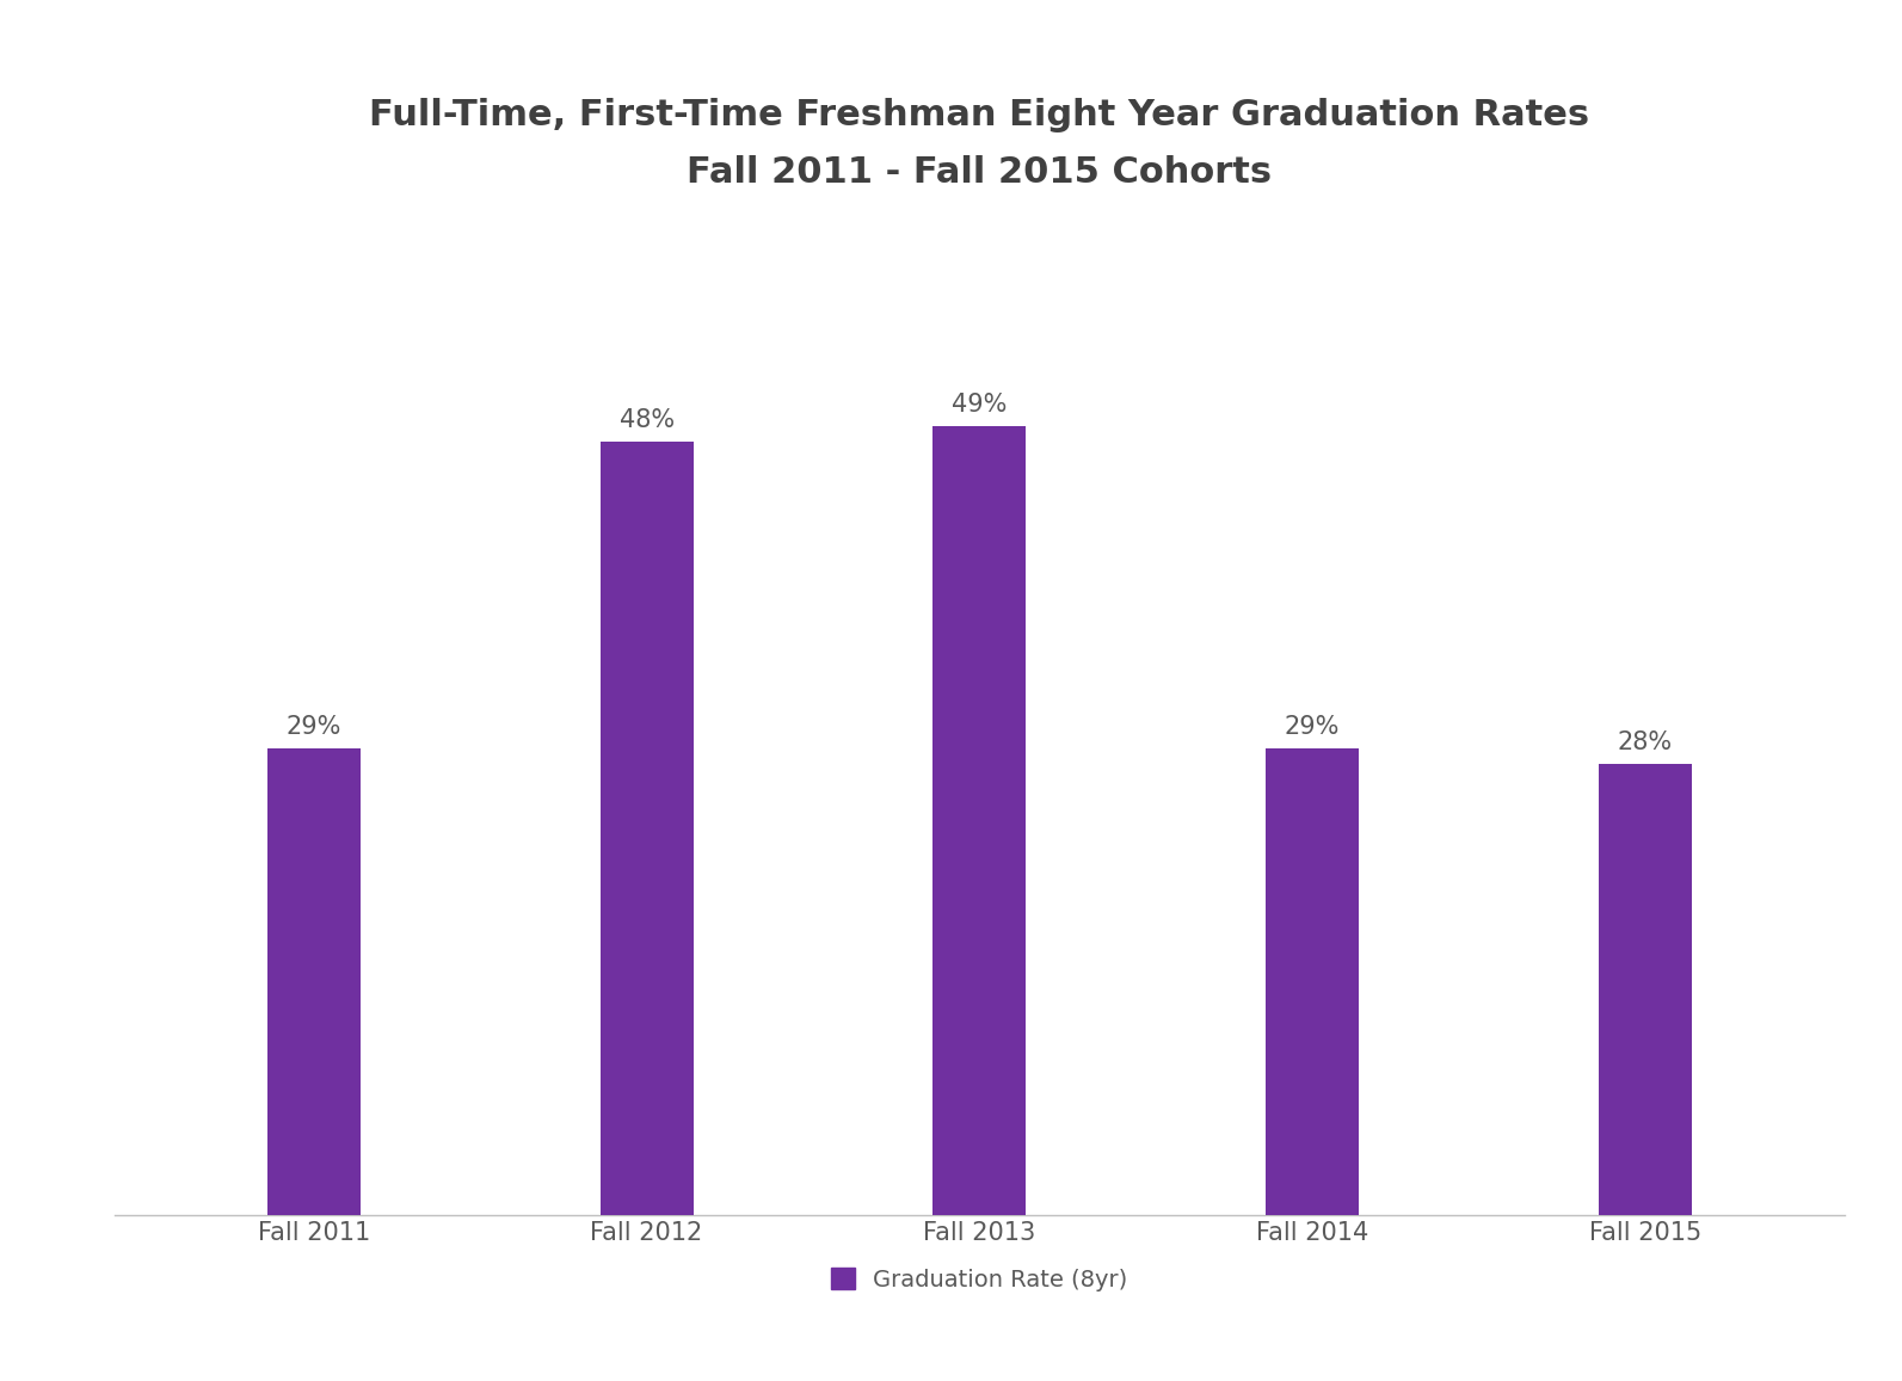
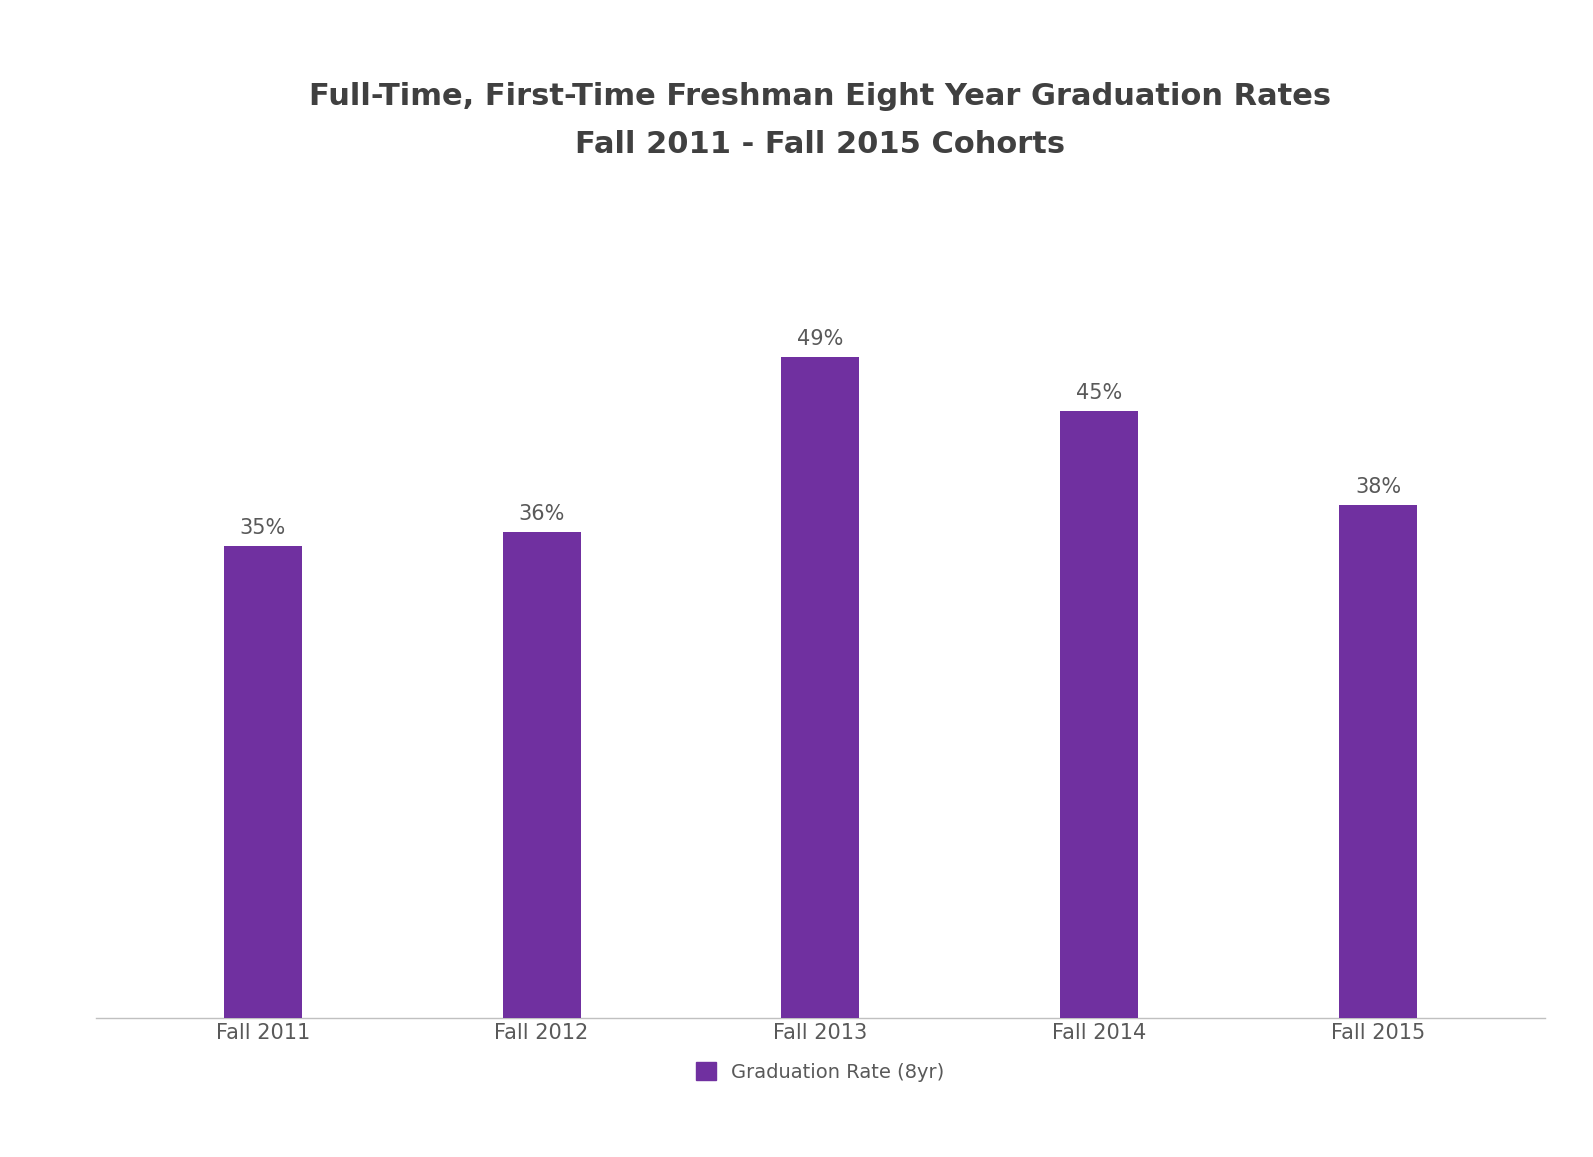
Fall 2011: 29% -> 35%
Fall 2012: 48% -> 36%
Fall 2014: 29% -> 45%
Fall 2015: 28% -> 38%
